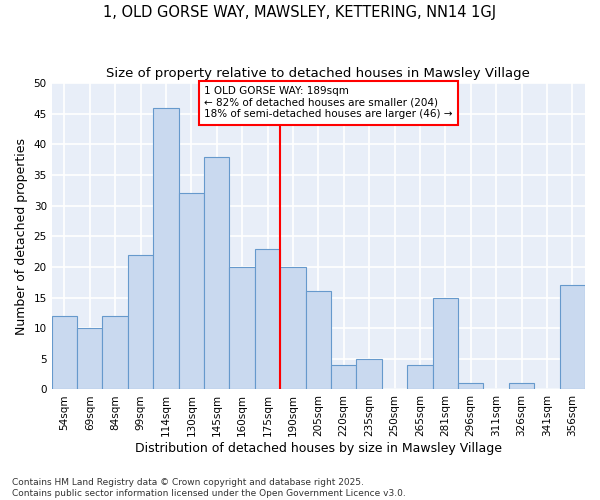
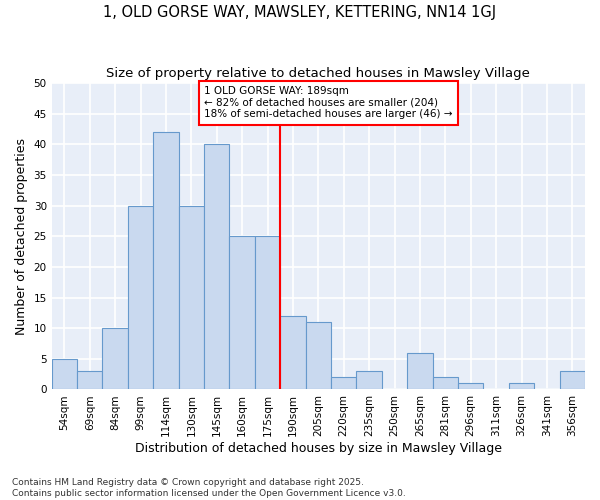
54sqm: 12 -> 5
69sqm: 10 -> 3
84sqm: 12 -> 10
99sqm: 22 -> 30
114sqm: 46 -> 42
130sqm: 32 -> 30
145sqm: 38 -> 40
160sqm: 20 -> 25
175sqm: 23 -> 25
190sqm: 20 -> 12
205sqm: 16 -> 11
220sqm: 4 -> 2
235sqm: 5 -> 3
265sqm: 4 -> 6
281sqm: 15 -> 2
356sqm: 17 -> 3
